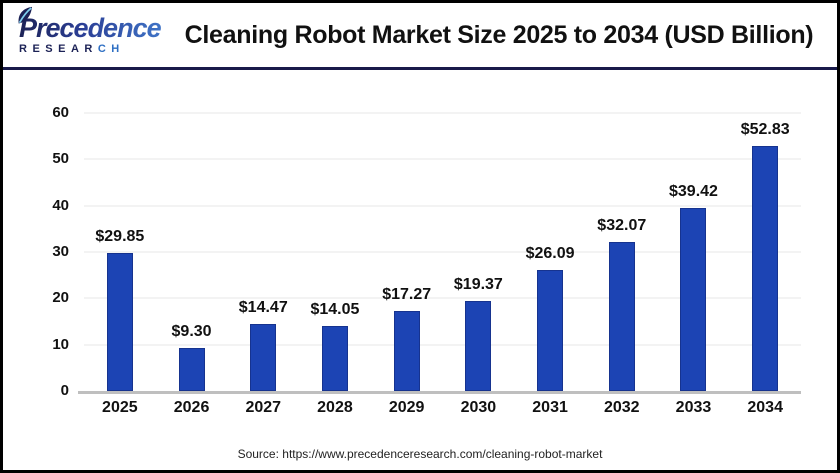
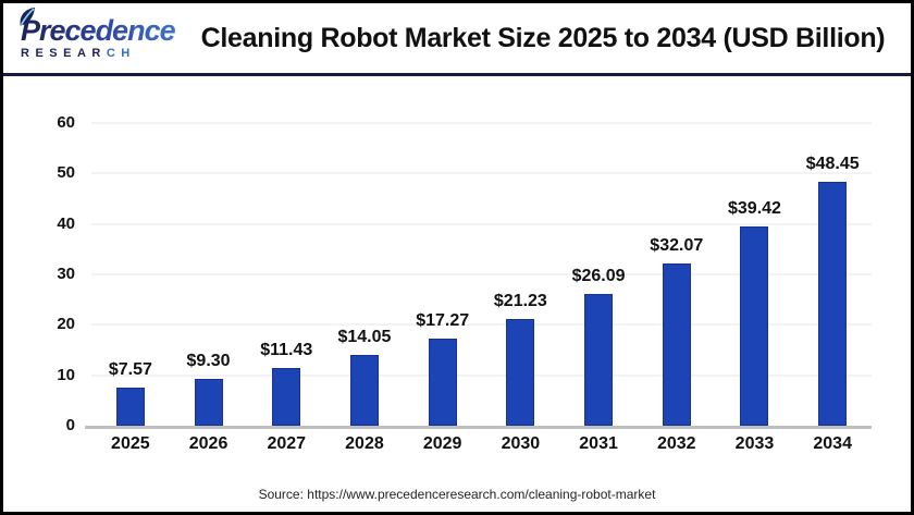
2025: $29.85 -> $7.57
2027: $14.47 -> $11.43
2030: $19.37 -> $21.23
2034: $52.83 -> $48.45
